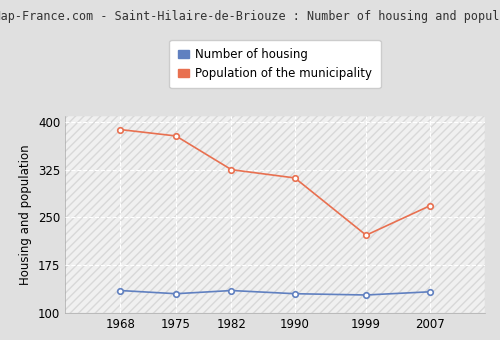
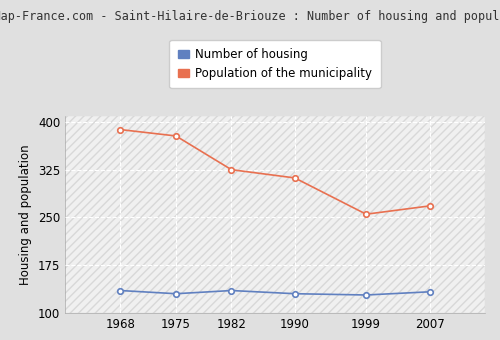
Population of the municipality/1999: 222 -> 255
